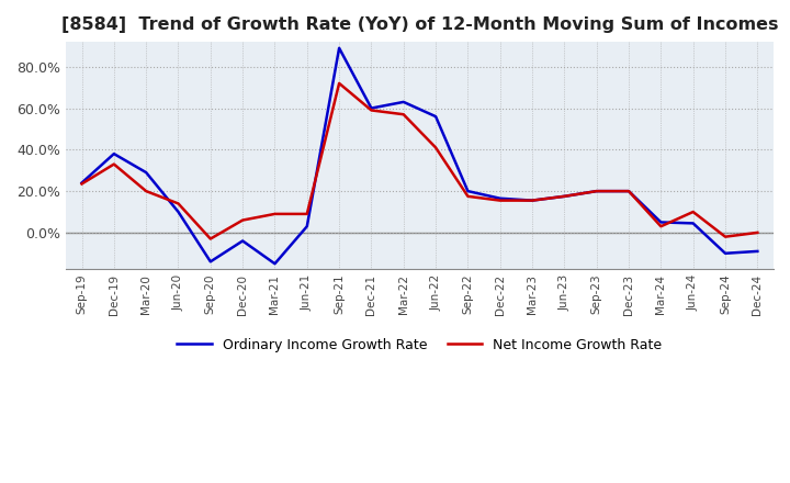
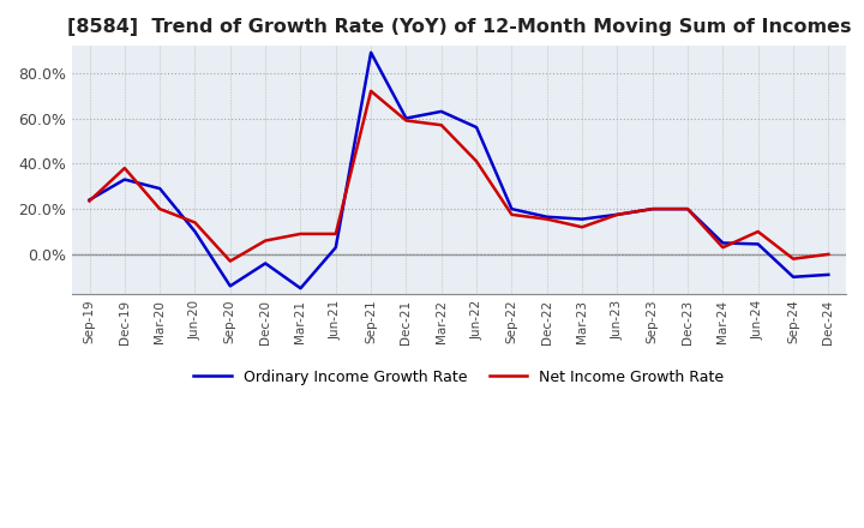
Ordinary Income Growth Rate/Dec-19: 38% -> 33%
Net Income Growth Rate/Dec-19: 33% -> 38%
Net Income Growth Rate/Mar-23: 15% -> 12%
